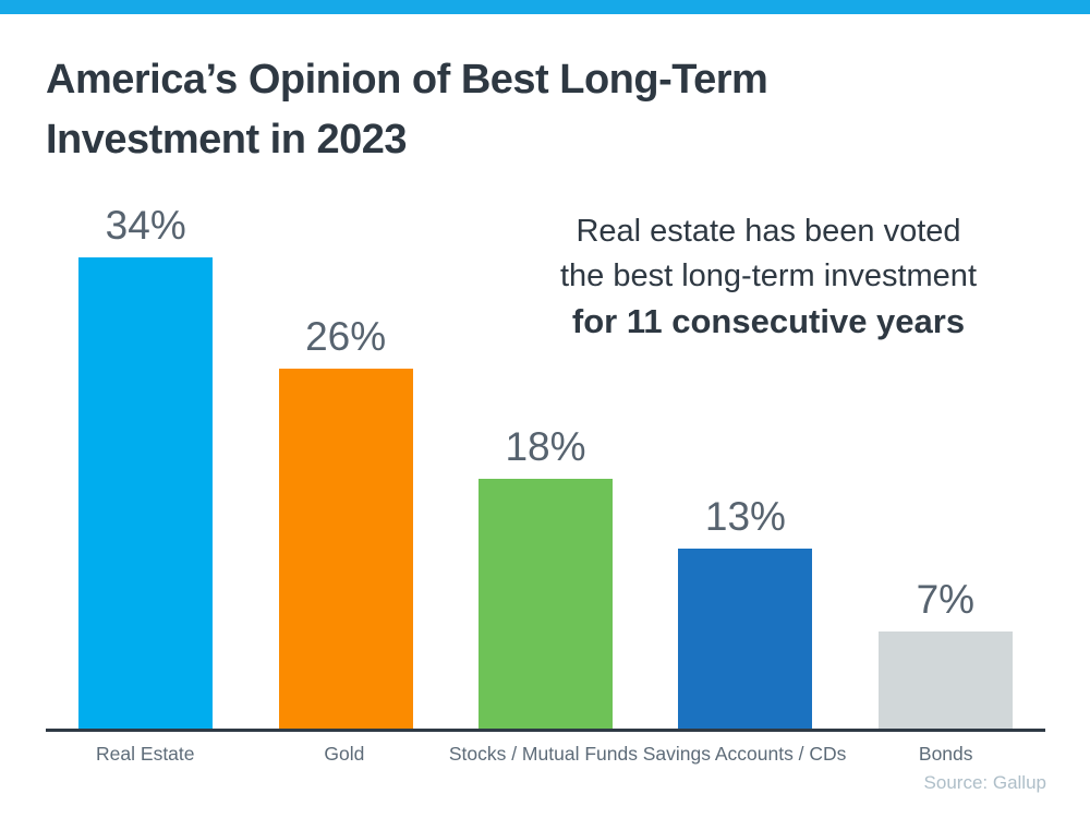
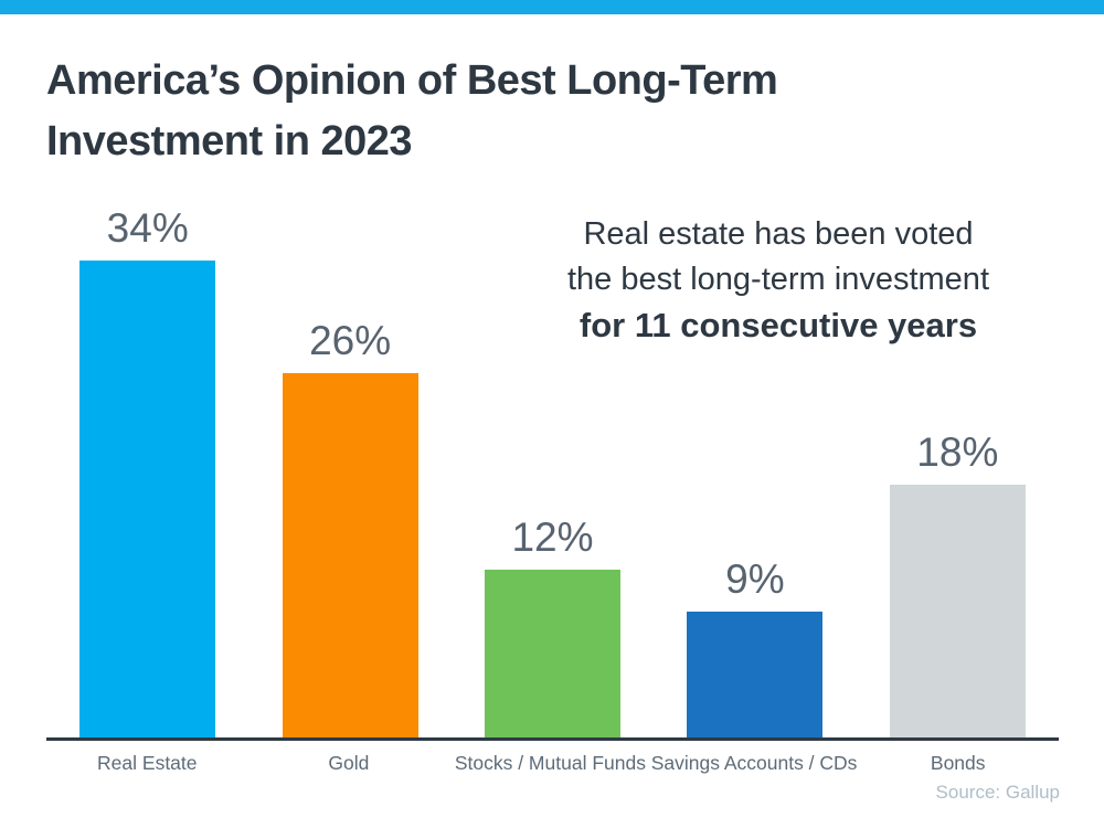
Stocks / Mutual Funds: 18% -> 12%
Savings Accounts / CDs: 13% -> 9%
Bonds: 7% -> 18%
